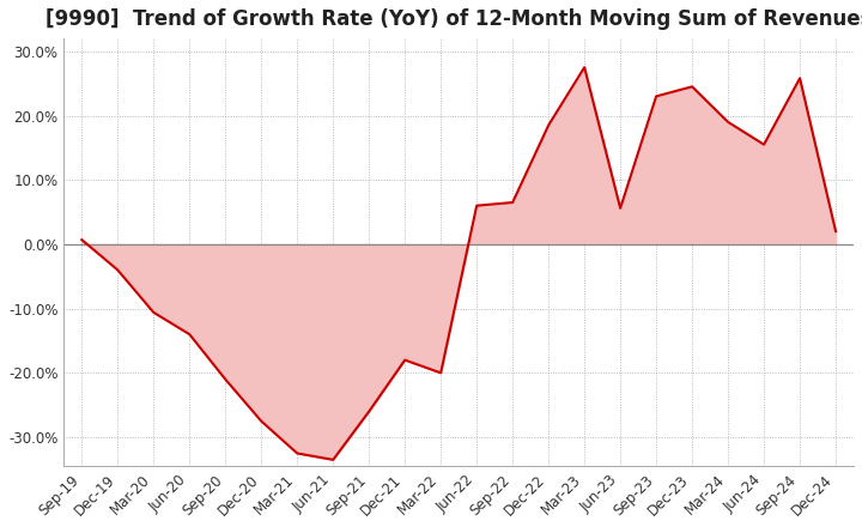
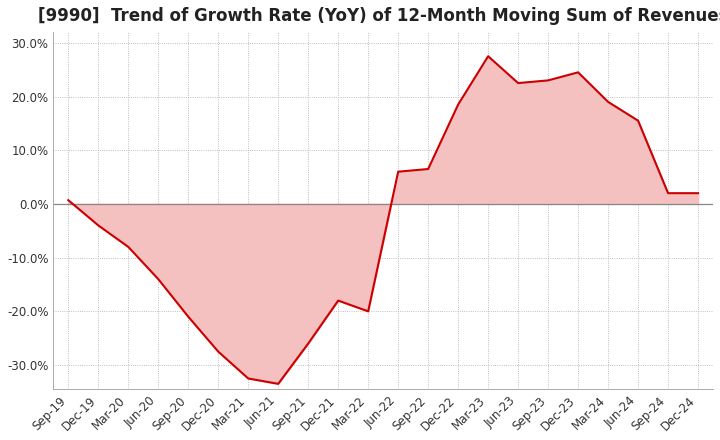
Mar-20: -10.6% -> -8.0%
Jun-23: 5.6% -> 22.5%
Sep-24: 25.8% -> 2.0%
